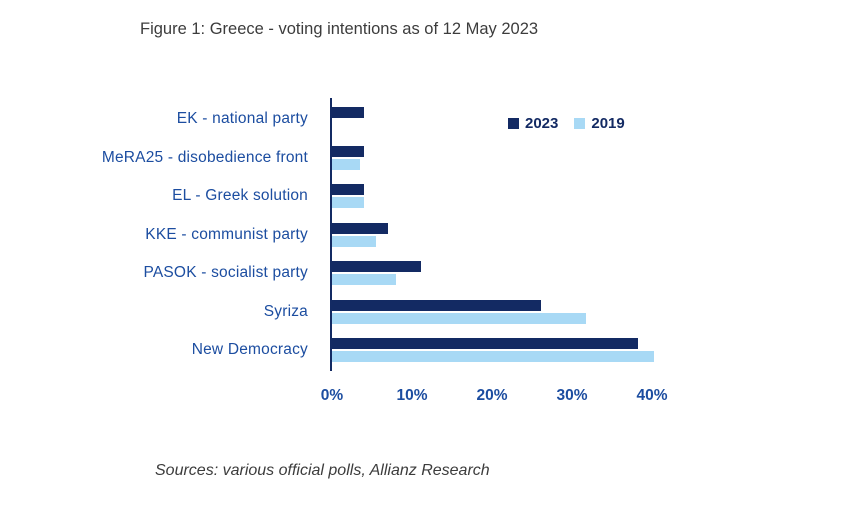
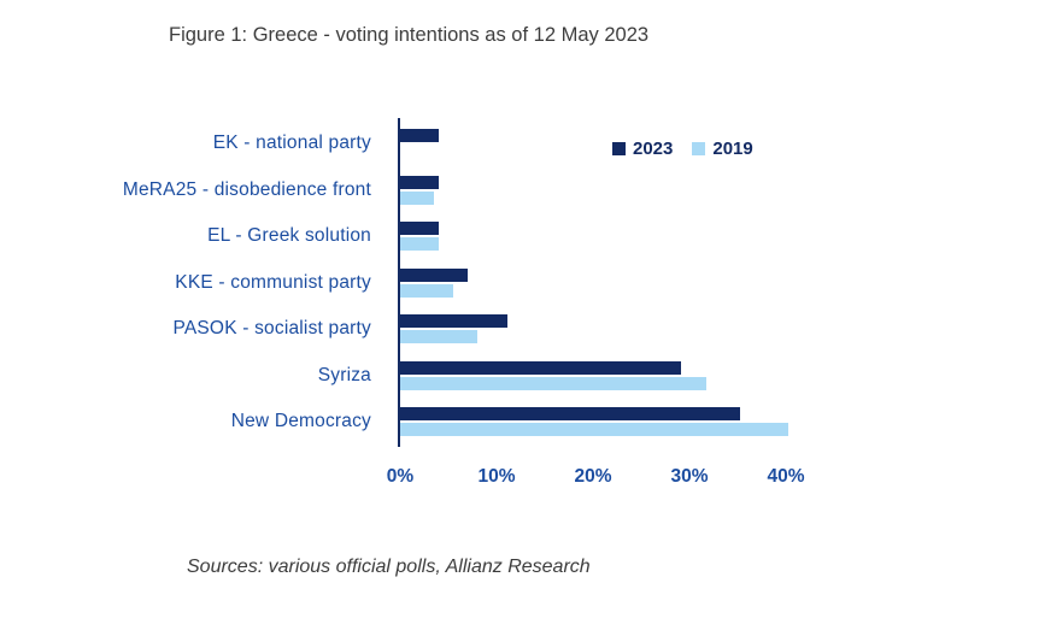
2023/Syriza: 26% -> 29%
2023/New Democracy: 38% -> 35%
